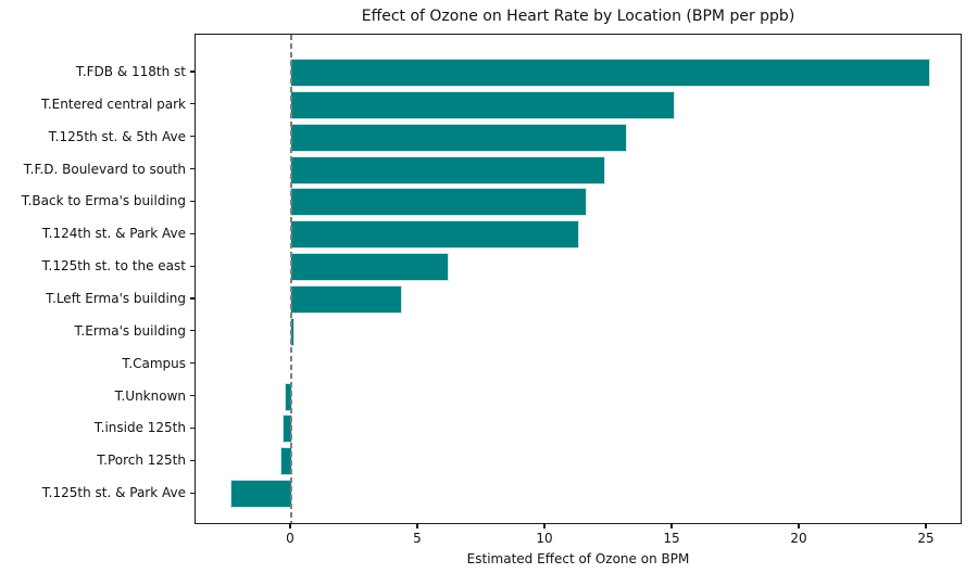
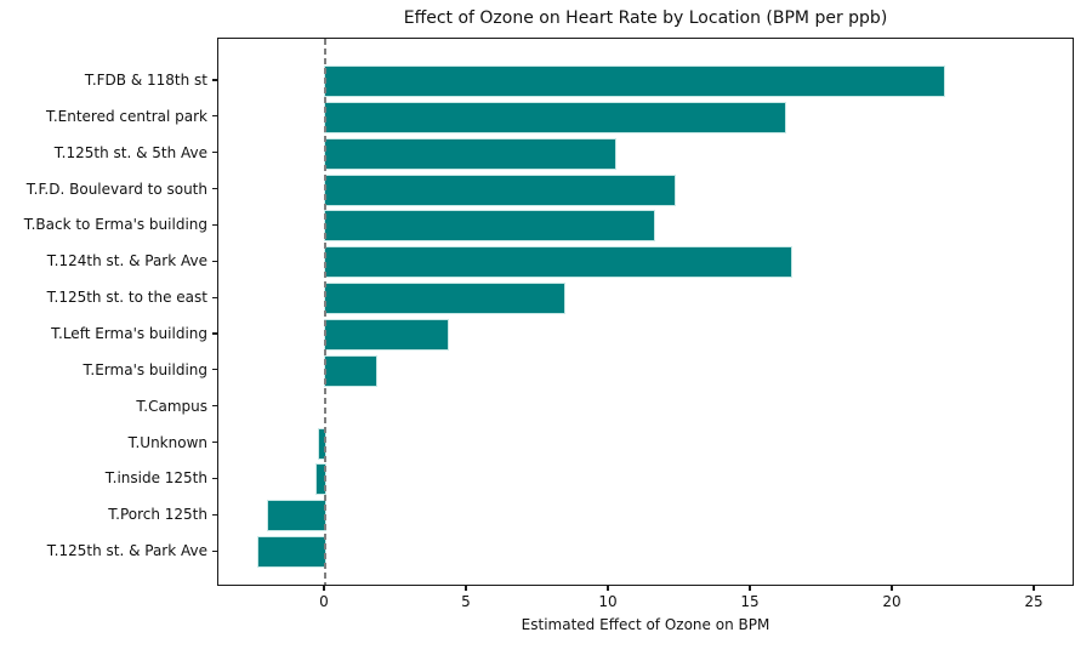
T.FDB & 118th st: 25.1 -> 21.8
T.Entered central park: 15.1 -> 16.2
T.125th st. & 5th Ave: 13.2 -> 10.2
T.124th st. & Park Ave: 11.3 -> 16.4
T.125th st. to the east: 6.2 -> 8.4
T.Erma's building: 0.1 -> 1.8
T.Porch 125th: -0.4 -> -2.0
